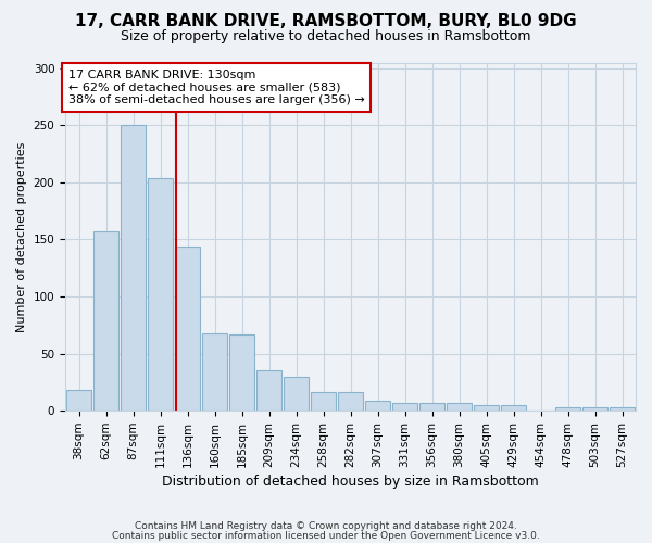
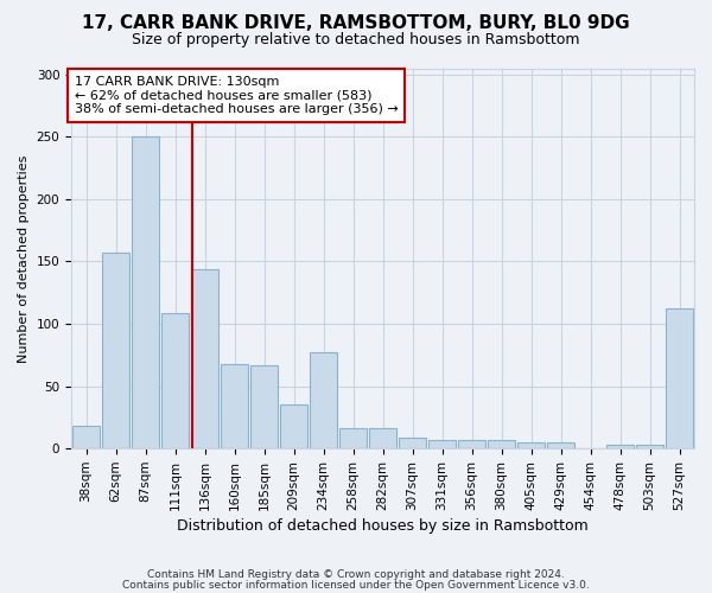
111sqm: 204 -> 109
234sqm: 30 -> 77
527sqm: 3 -> 112
